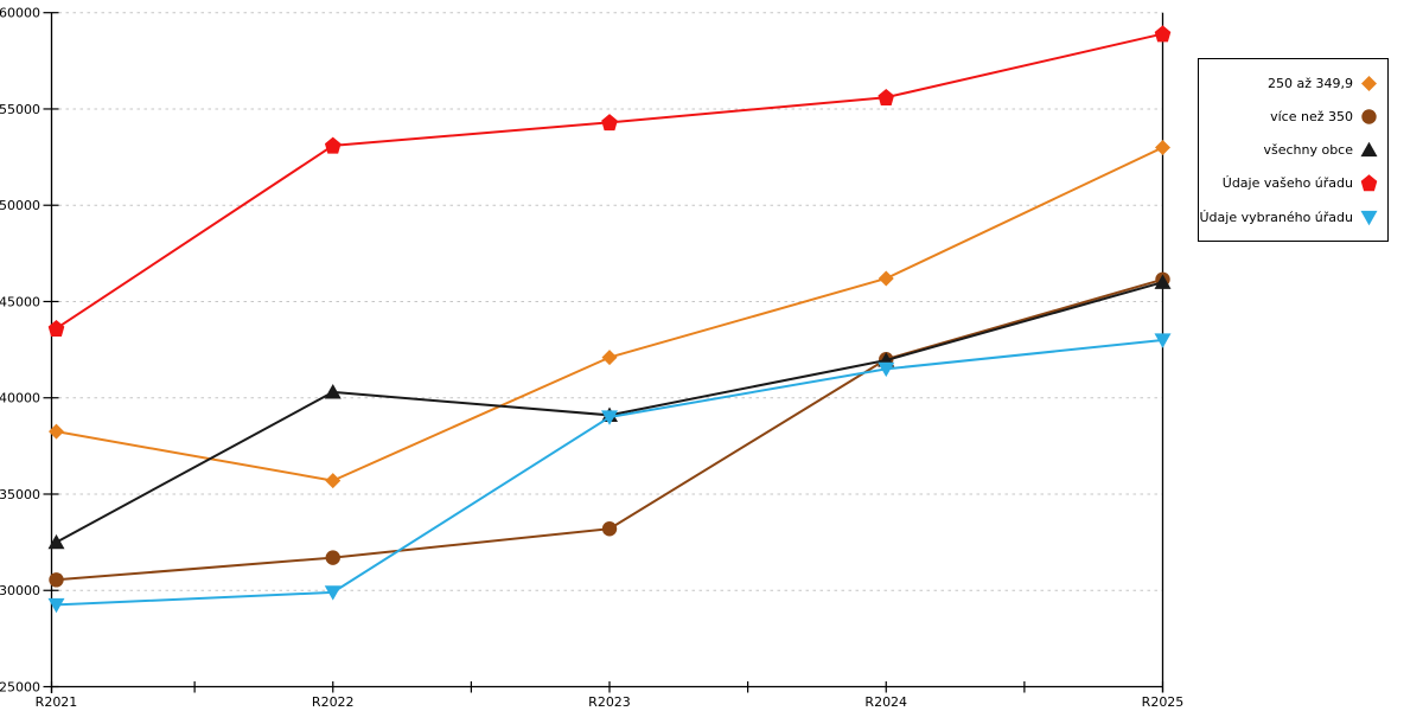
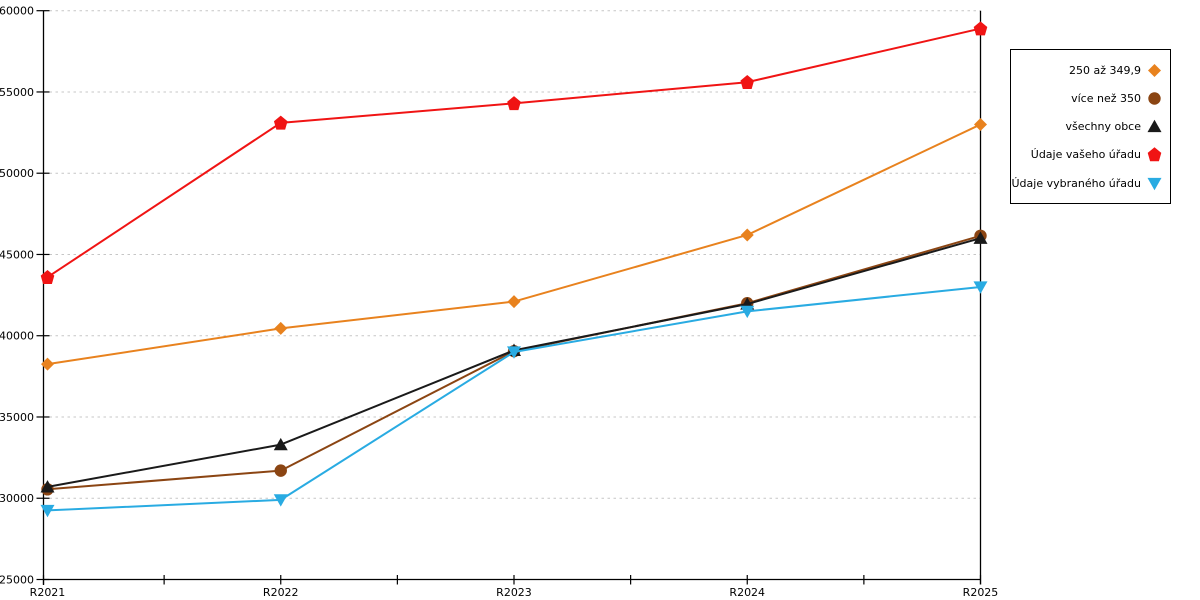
všechny obce/R2021: 32500 -> 30700
250 až 349,9/R2022: 35700 -> 40400
všechny obce/R2022: 40300 -> 33300
více než 350/R2023: 33200 -> 39000
